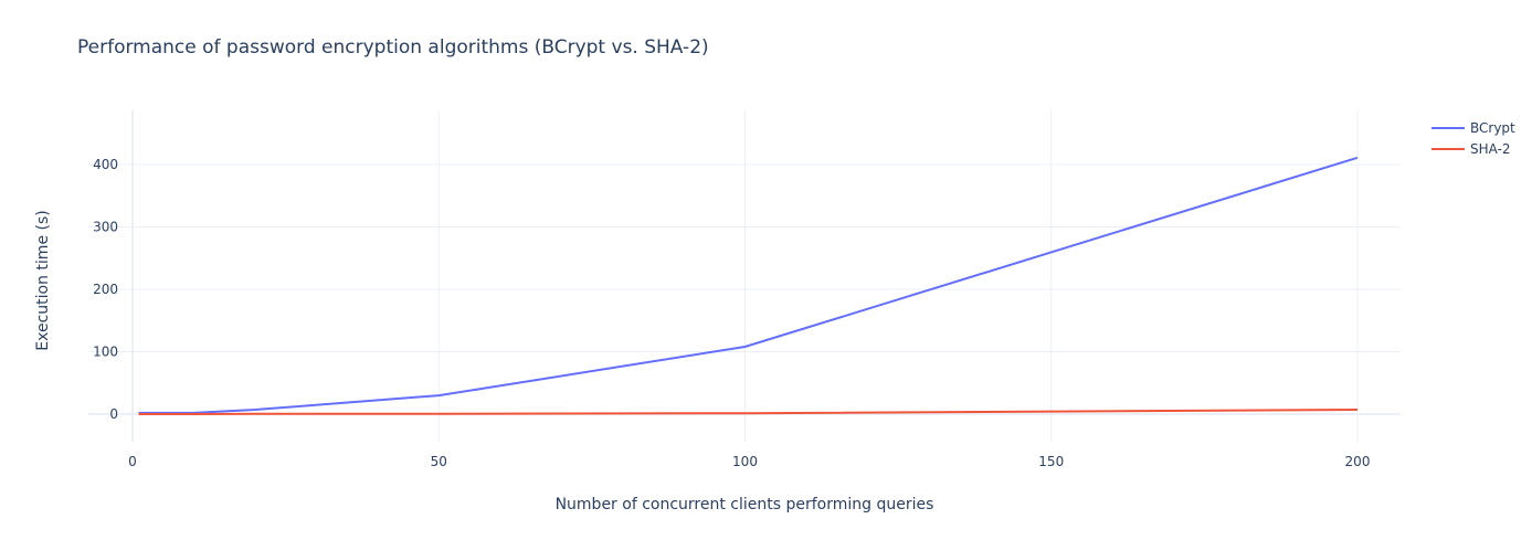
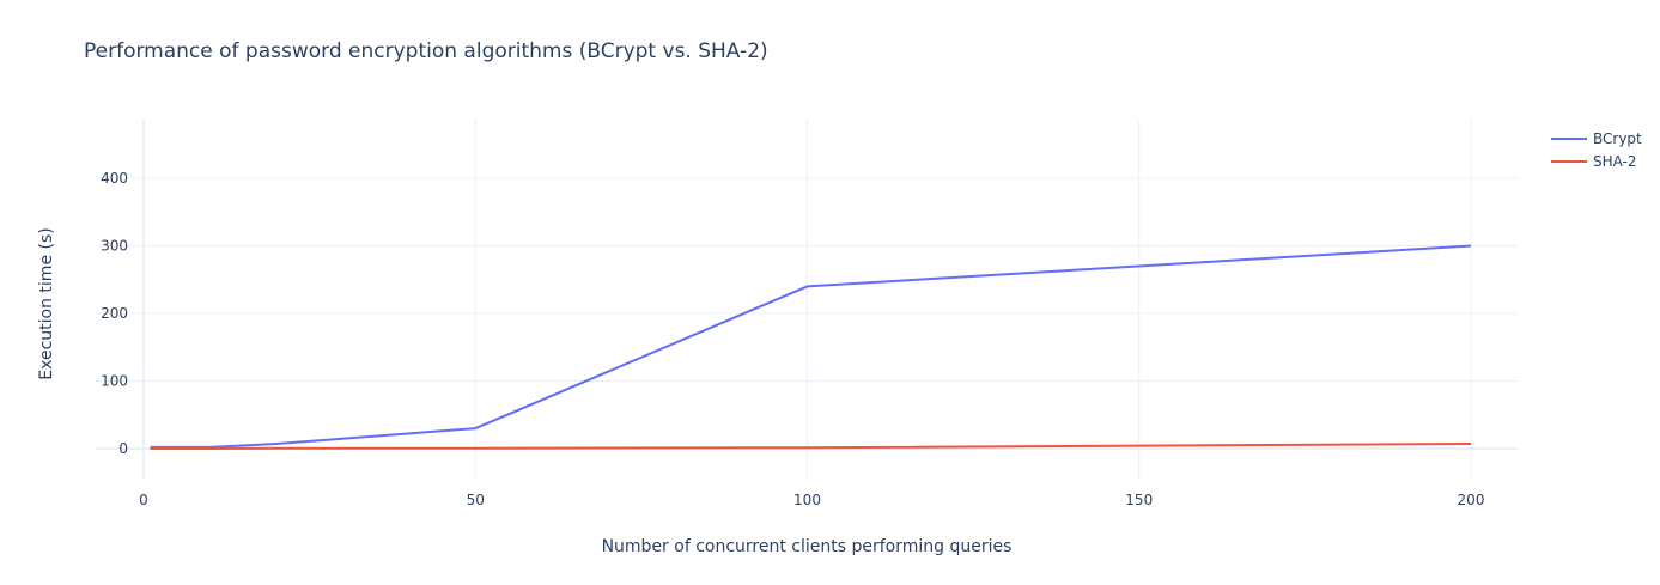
BCrypt/100: 110 -> 240
BCrypt/200: 410 -> 300
